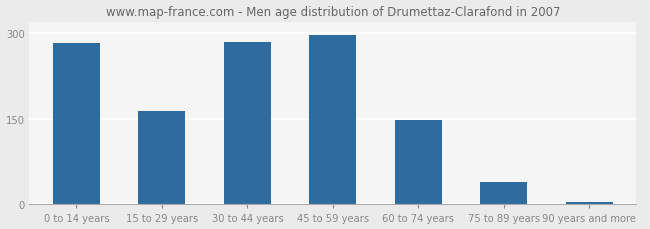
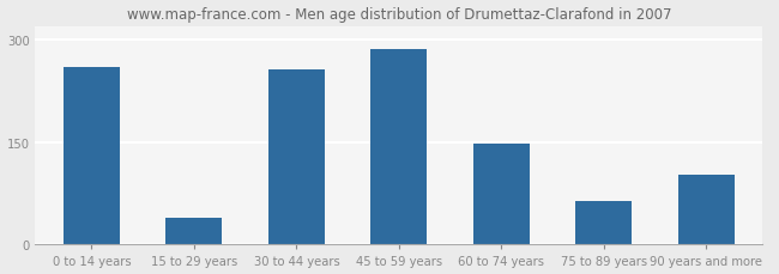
0 to 14 years: 283 -> 260
15 to 29 years: 163 -> 40
30 to 44 years: 285 -> 256
45 to 59 years: 297 -> 286
75 to 89 years: 40 -> 64
90 years and more: 4 -> 102
